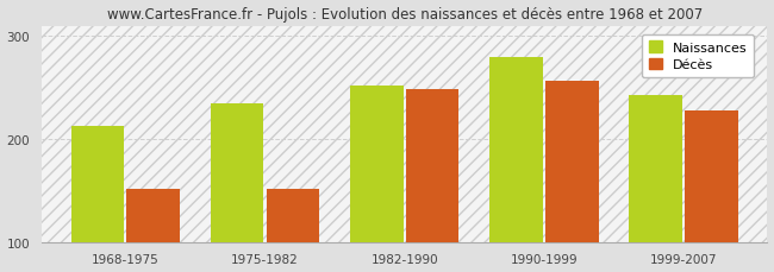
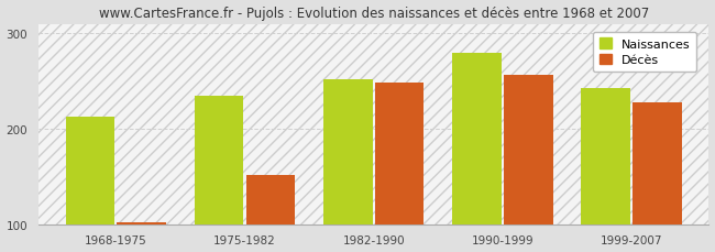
Décès/1968-1975: 152 -> 102
